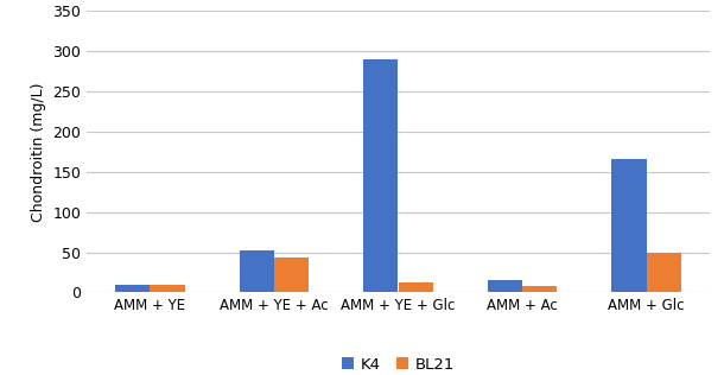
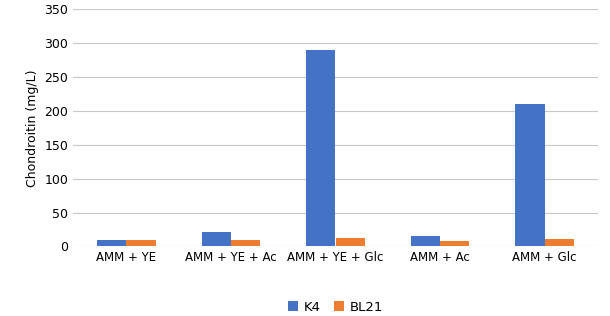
K4/AMM + YE + Ac: 52 -> 22
BL21/AMM + YE + Ac: 44 -> 9
K4/AMM + Glc: 166 -> 210
BL21/AMM + Glc: 50 -> 11
